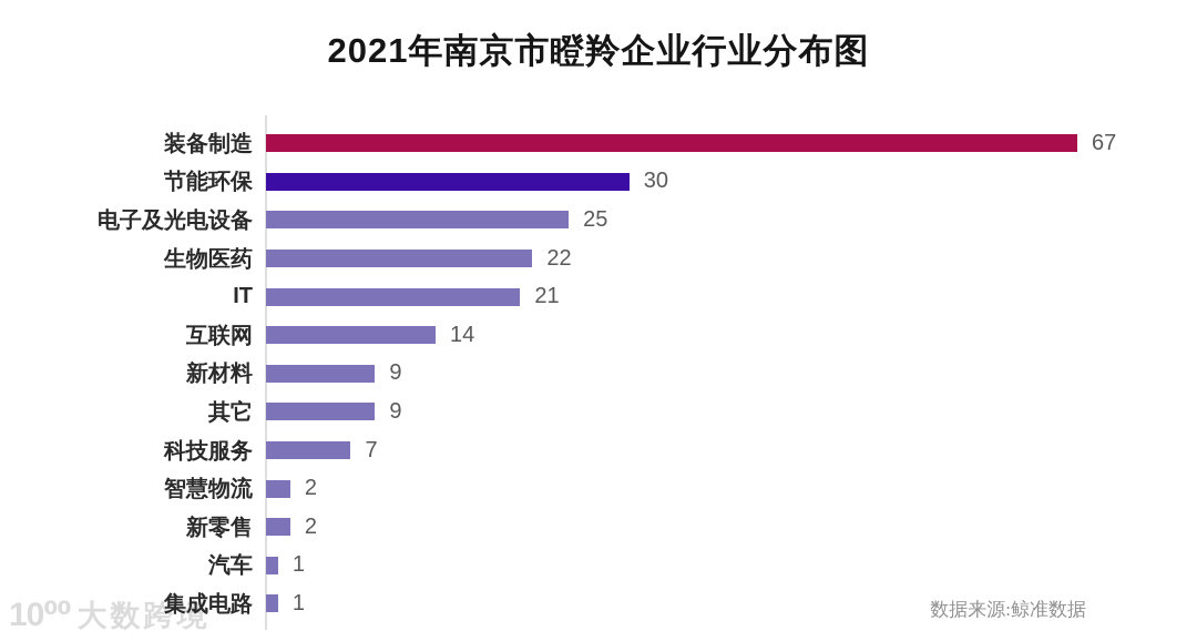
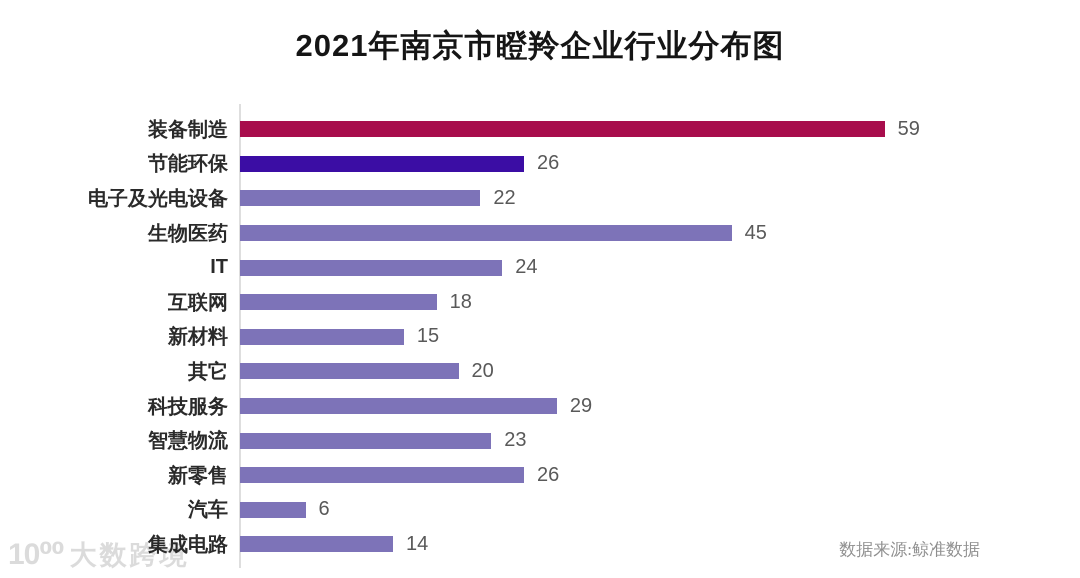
装备制造: 67 -> 59
节能环保: 30 -> 26
电子及光电设备: 25 -> 22
生物医药: 22 -> 45
IT: 21 -> 24
互联网: 14 -> 18
新材料: 9 -> 15
其它: 9 -> 20
科技服务: 7 -> 29
智慧物流: 2 -> 23
新零售: 2 -> 26
汽车: 1 -> 6
集成电路: 1 -> 14
